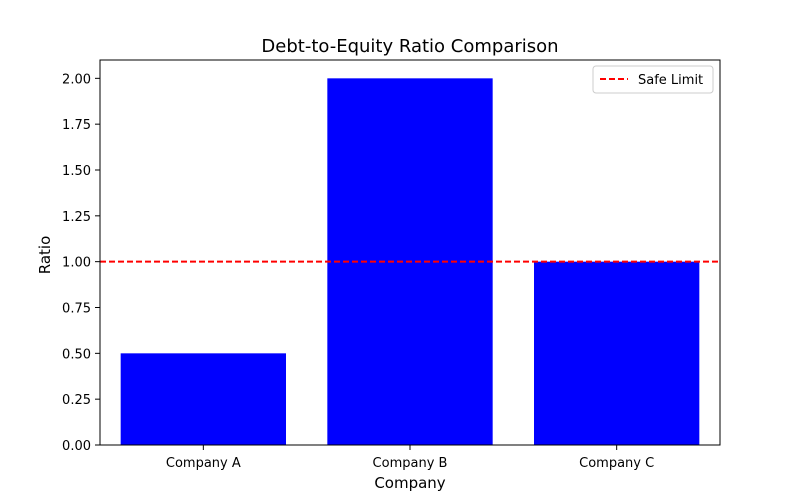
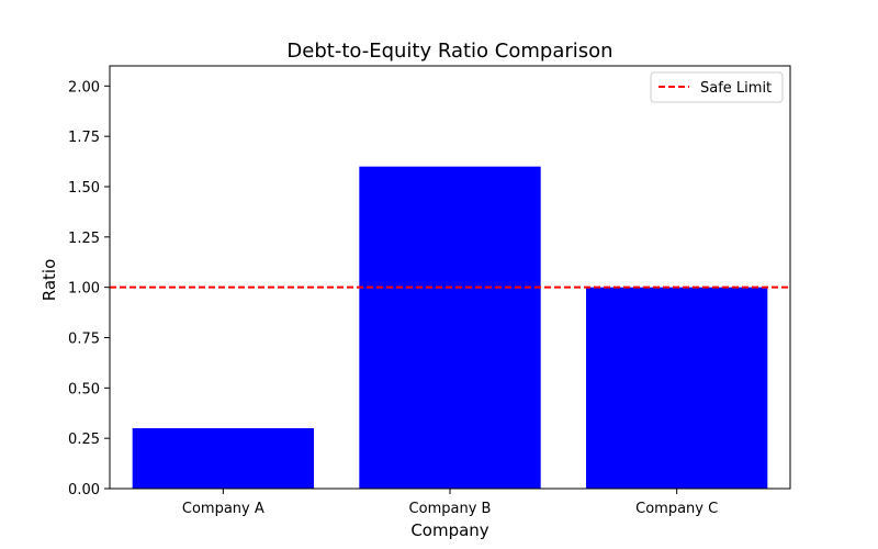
Company A: 0.5 -> 0.3
Company B: 2.0 -> 1.6
